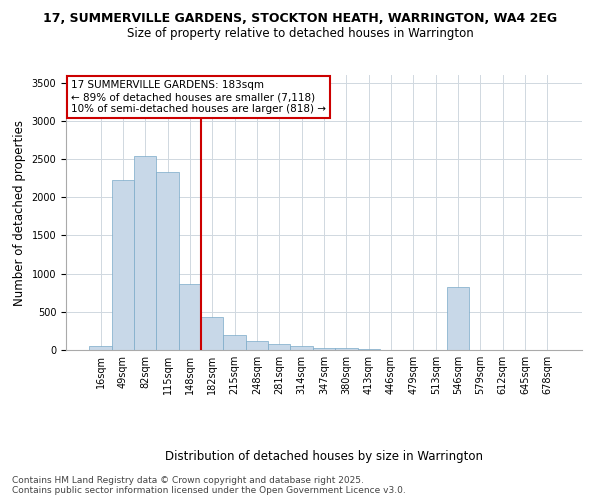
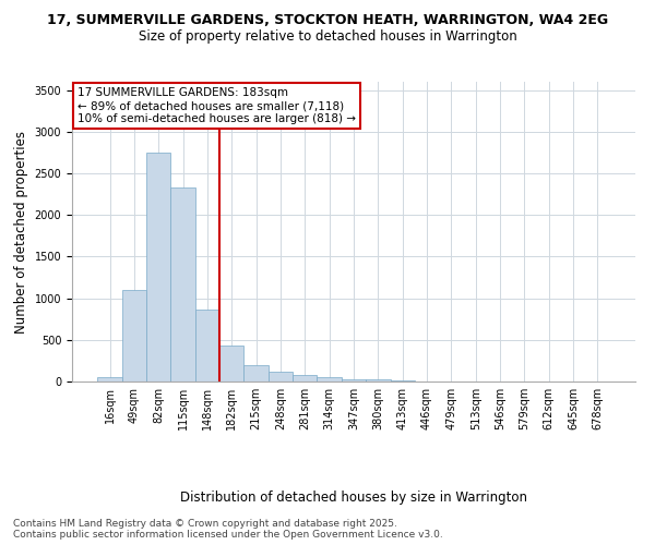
49sqm: 2220 -> 1100
82sqm: 2540 -> 2750
546sqm: 820 -> 0
